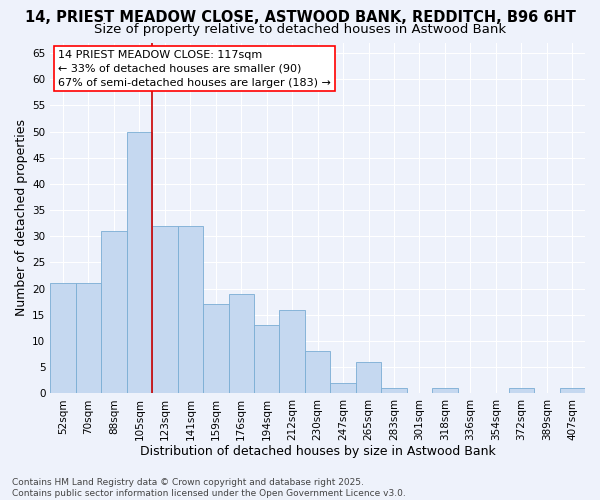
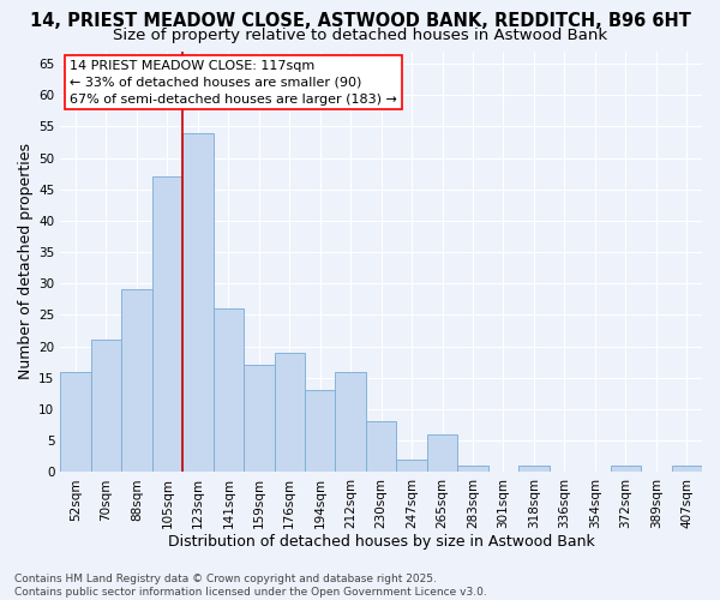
52sqm: 21 -> 16
88sqm: 31 -> 29
105sqm: 50 -> 47
123sqm: 32 -> 54
141sqm: 32 -> 26
